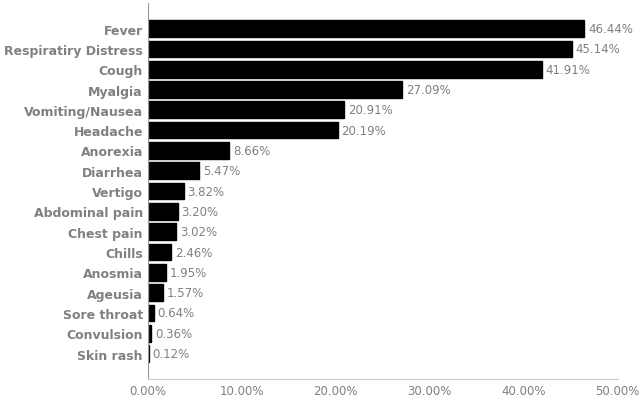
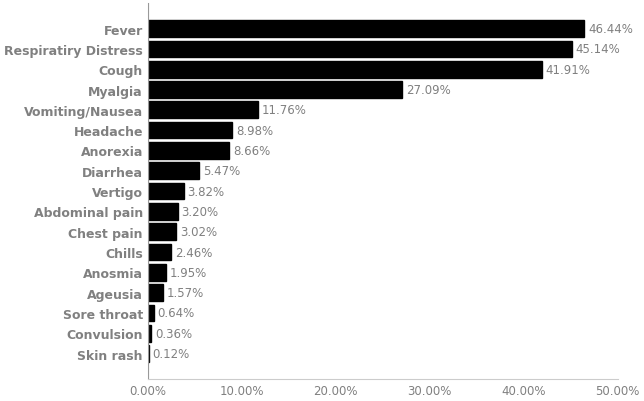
Vomiting/Nausea: 20.91% -> 11.76%
Headache: 20.19% -> 8.98%
